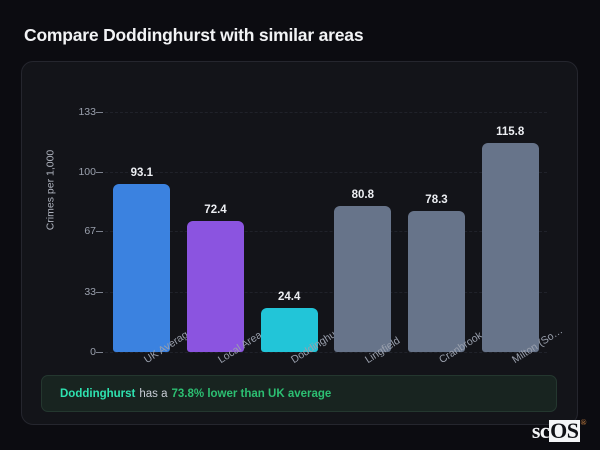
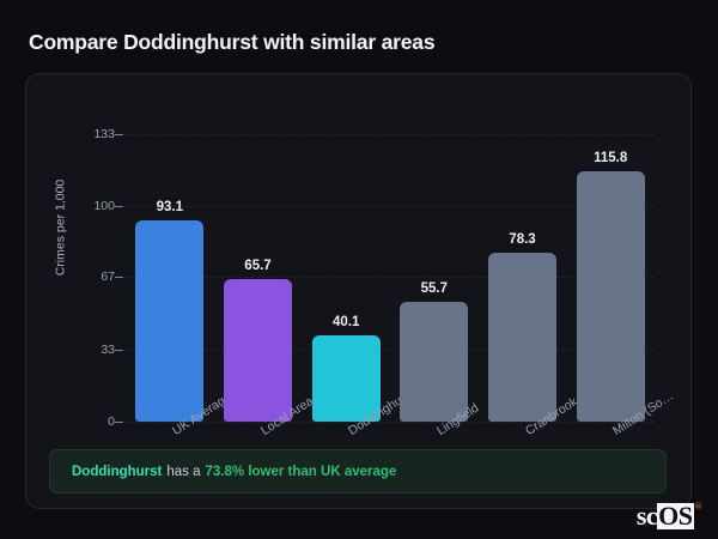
Local Area: 72.4 -> 65.7
Doddinghurst: 24.4 -> 40.1
Lingfield: 80.8 -> 55.7
